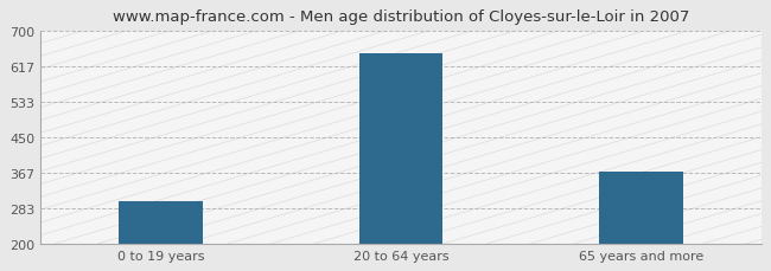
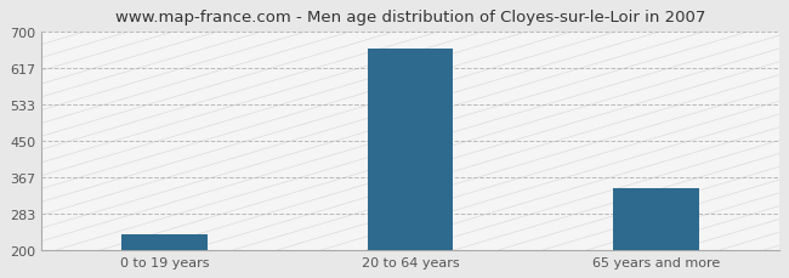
0 to 19 years: 300 -> 235
20 to 64 years: 645 -> 661
65 years and more: 370 -> 342
